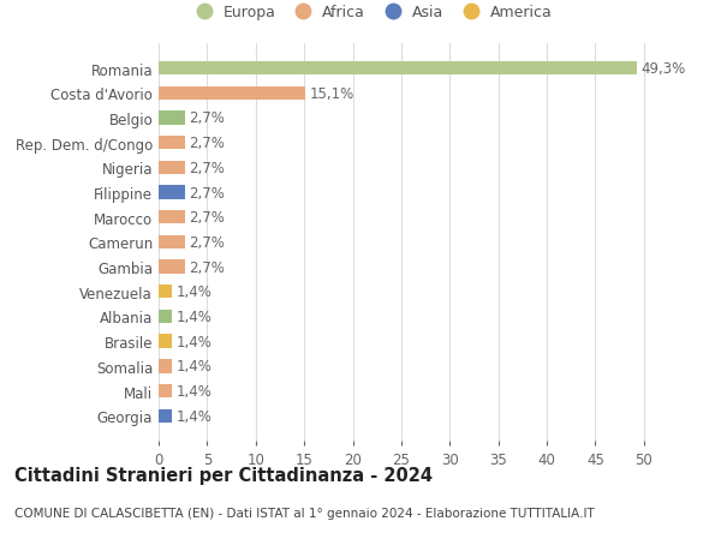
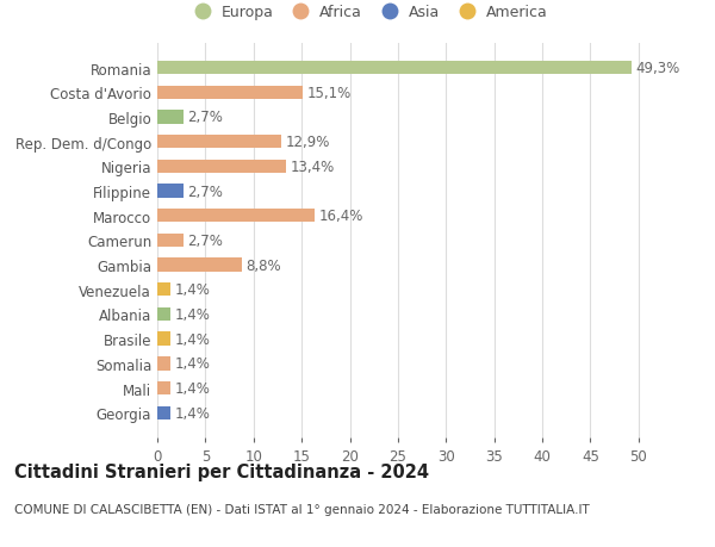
Rep. Dem. d/Congo: 2,7% -> 12,9%
Nigeria: 2,7% -> 13,4%
Marocco: 2,7% -> 16,4%
Gambia: 2,7% -> 8,8%
